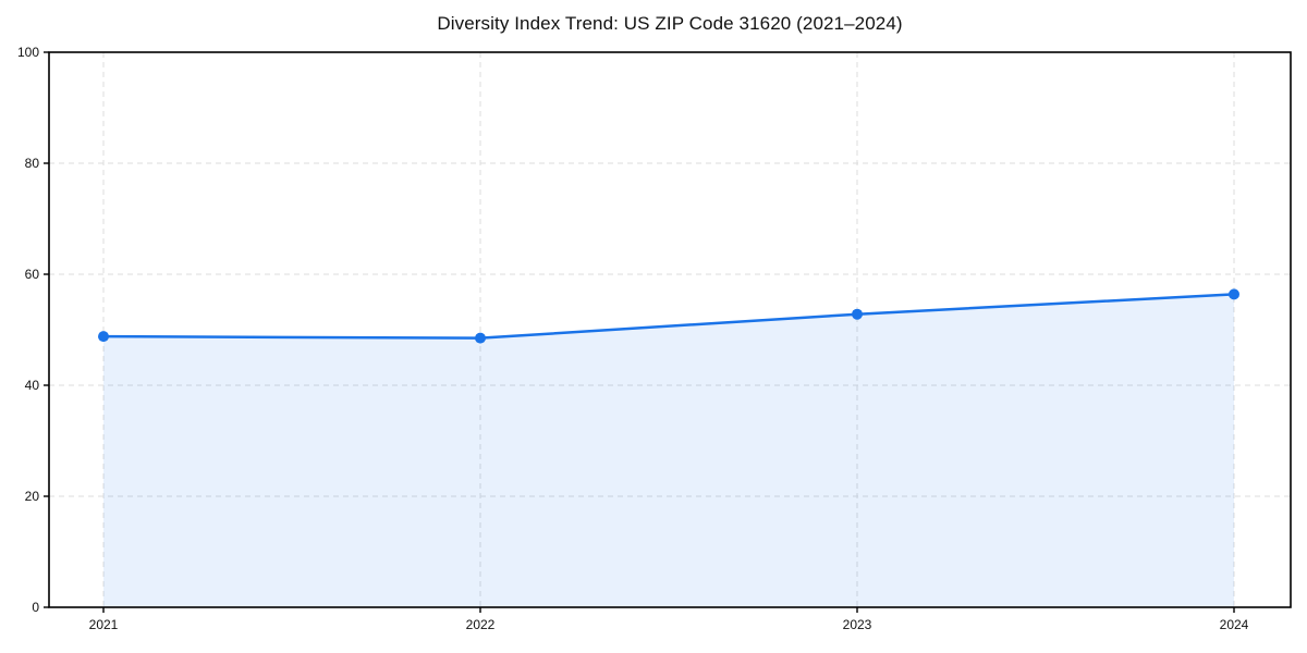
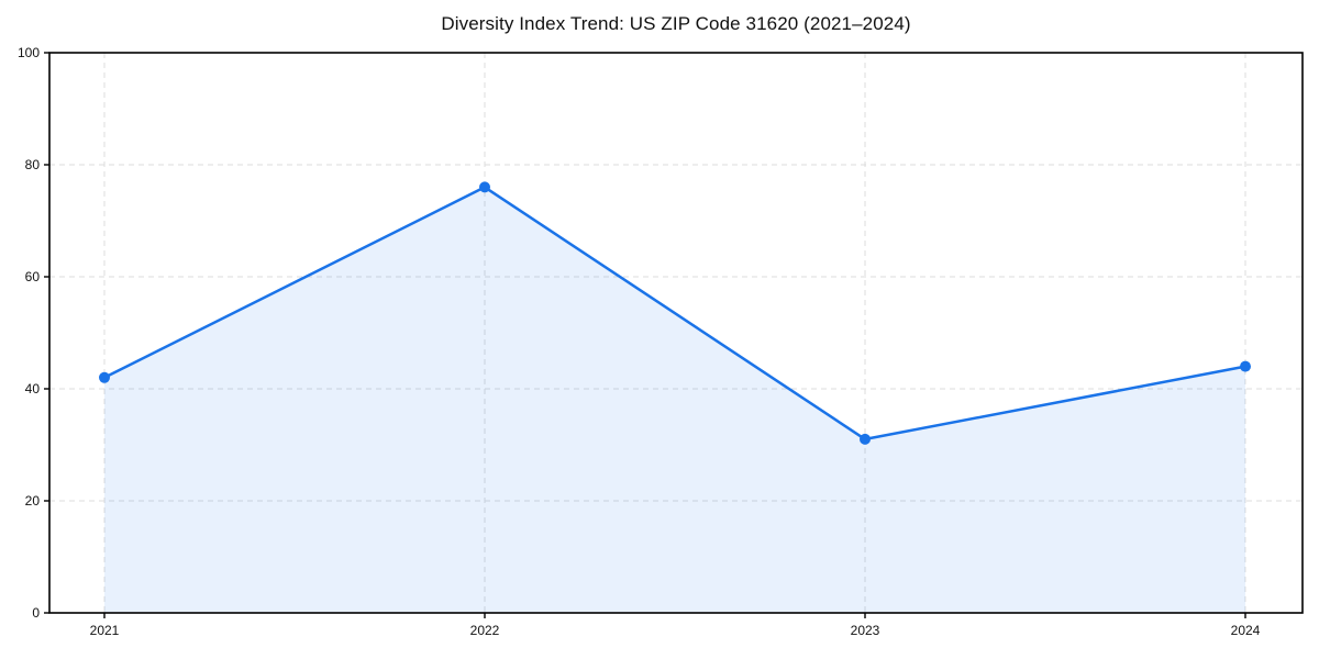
2021: 49 -> 42
2022: 48 -> 76
2023: 53 -> 31
2024: 56 -> 44
